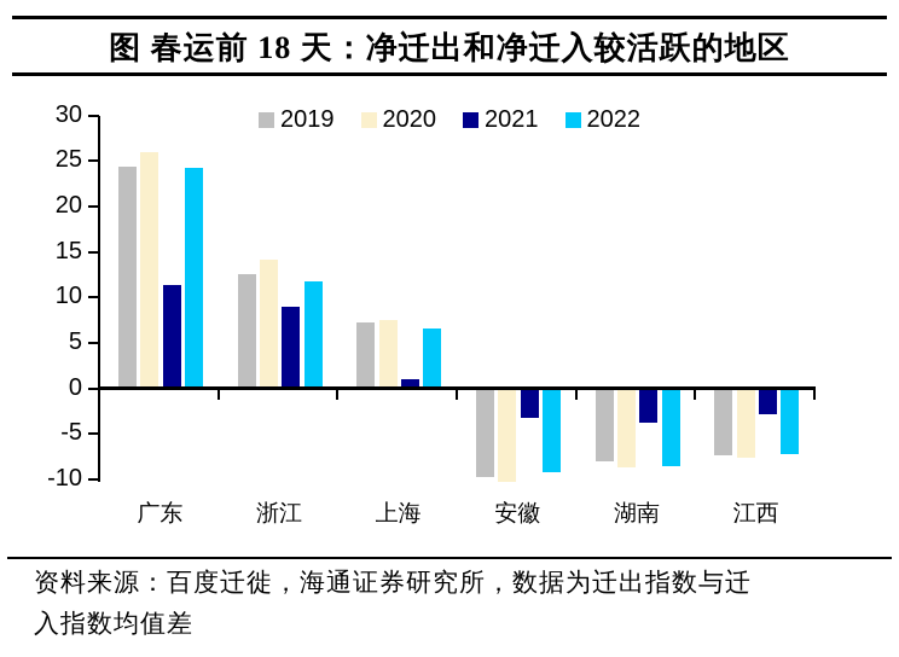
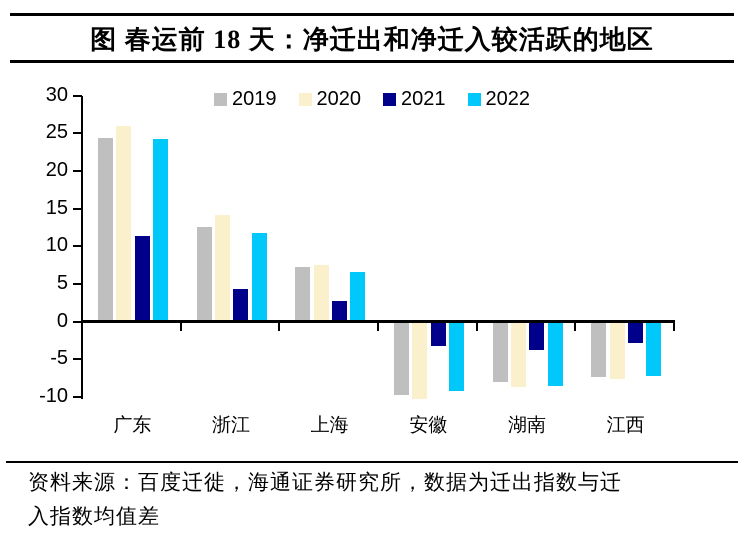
2021/浙江: 9 -> 4
2021/上海: 1 -> 3
